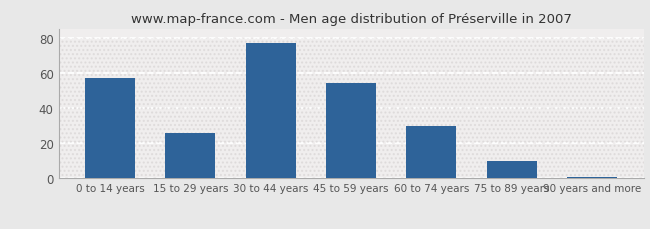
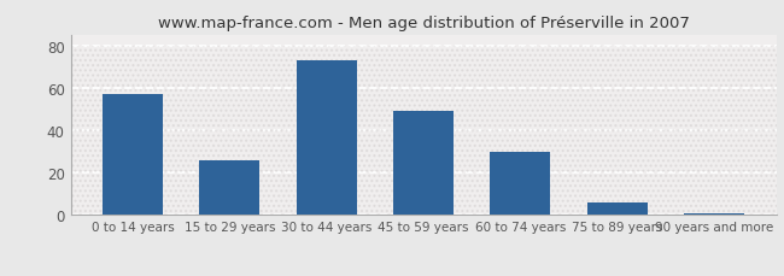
30 to 44 years: 77 -> 73
45 to 59 years: 54 -> 49
75 to 89 years: 10 -> 6
